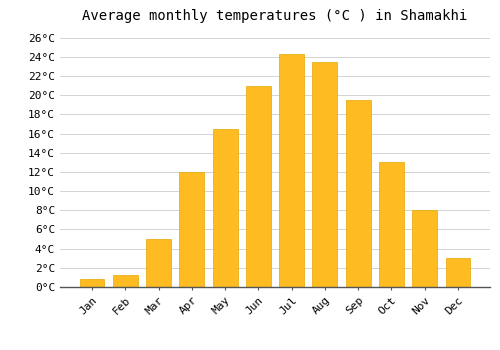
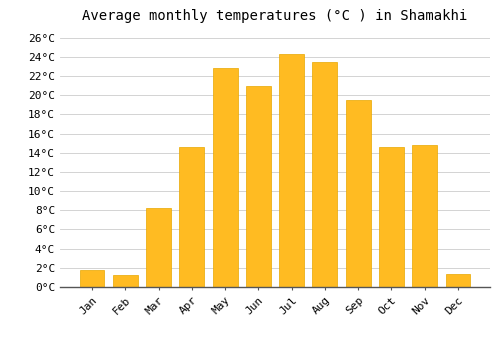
Jan: 0.8°C -> 1.8°C
Mar: 5.0°C -> 8.2°C
Apr: 12.0°C -> 14.6°C
May: 16.5°C -> 22.8°C
Oct: 13.0°C -> 14.6°C
Nov: 8.0°C -> 14.8°C
Dec: 3.0°C -> 1.4°C
